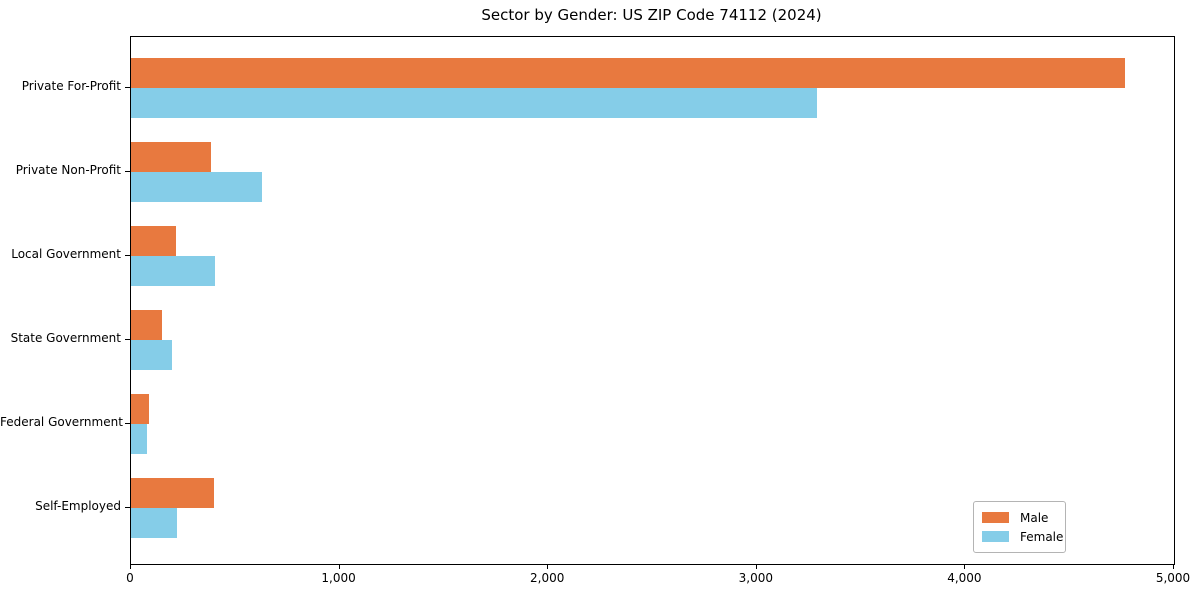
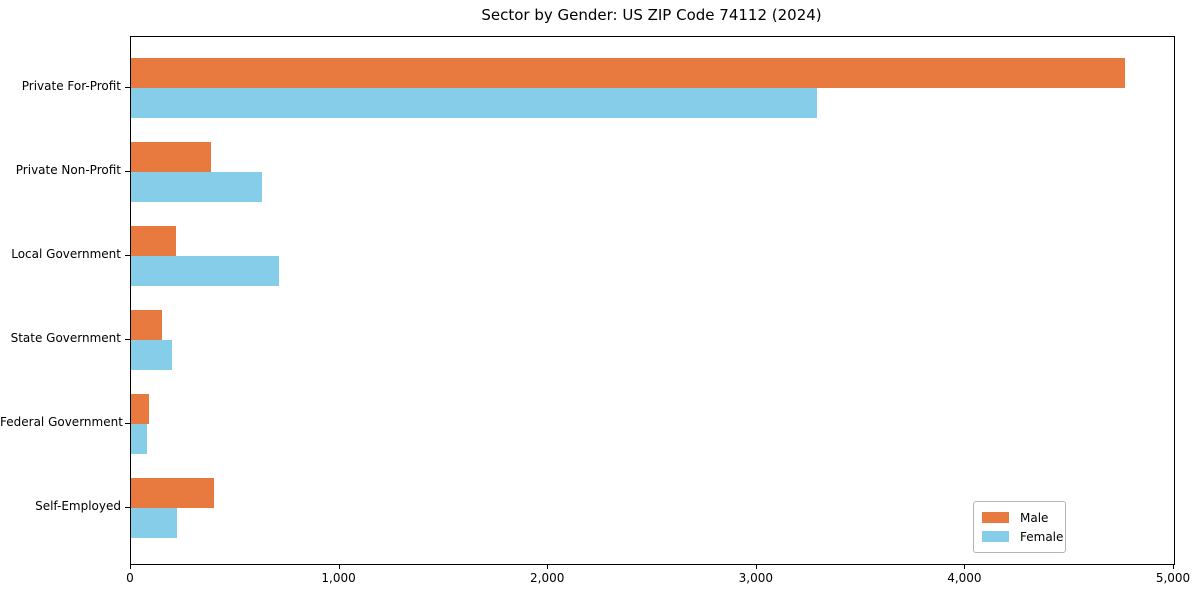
Female/Local Government: 400 -> 710
